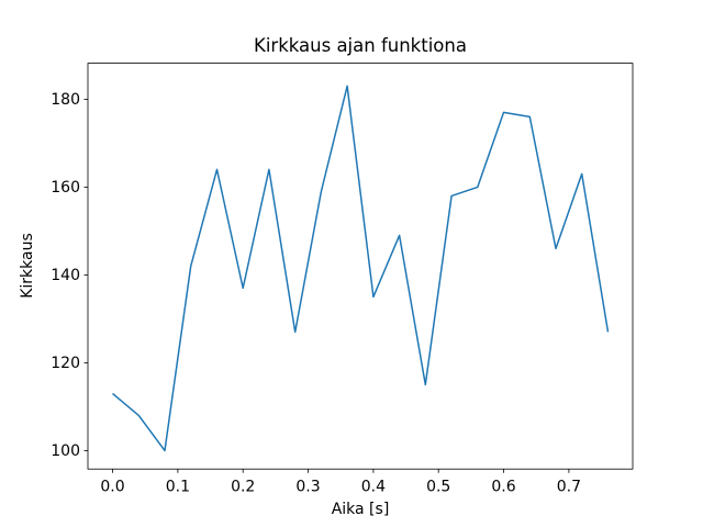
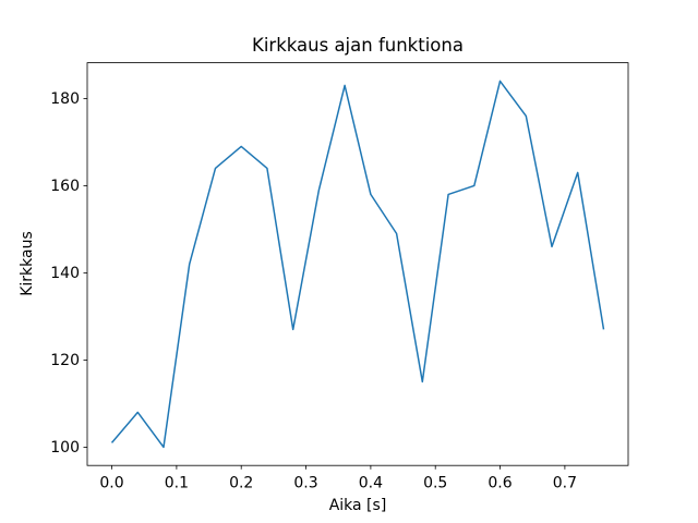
0.0: 113 -> 101
0.2: 137 -> 169
0.4: 135 -> 158
0.6: 177 -> 184
